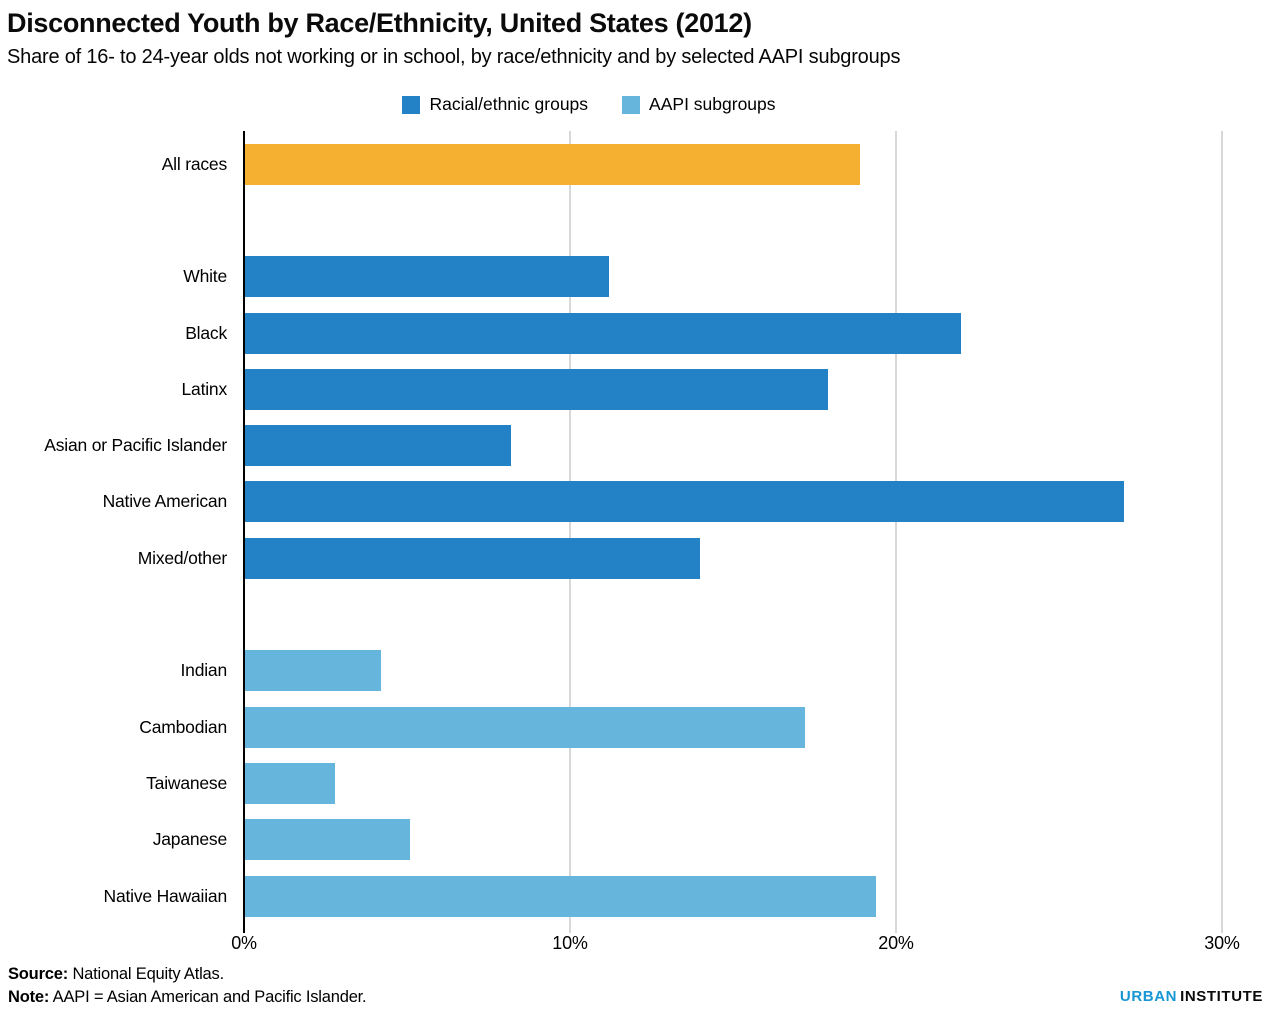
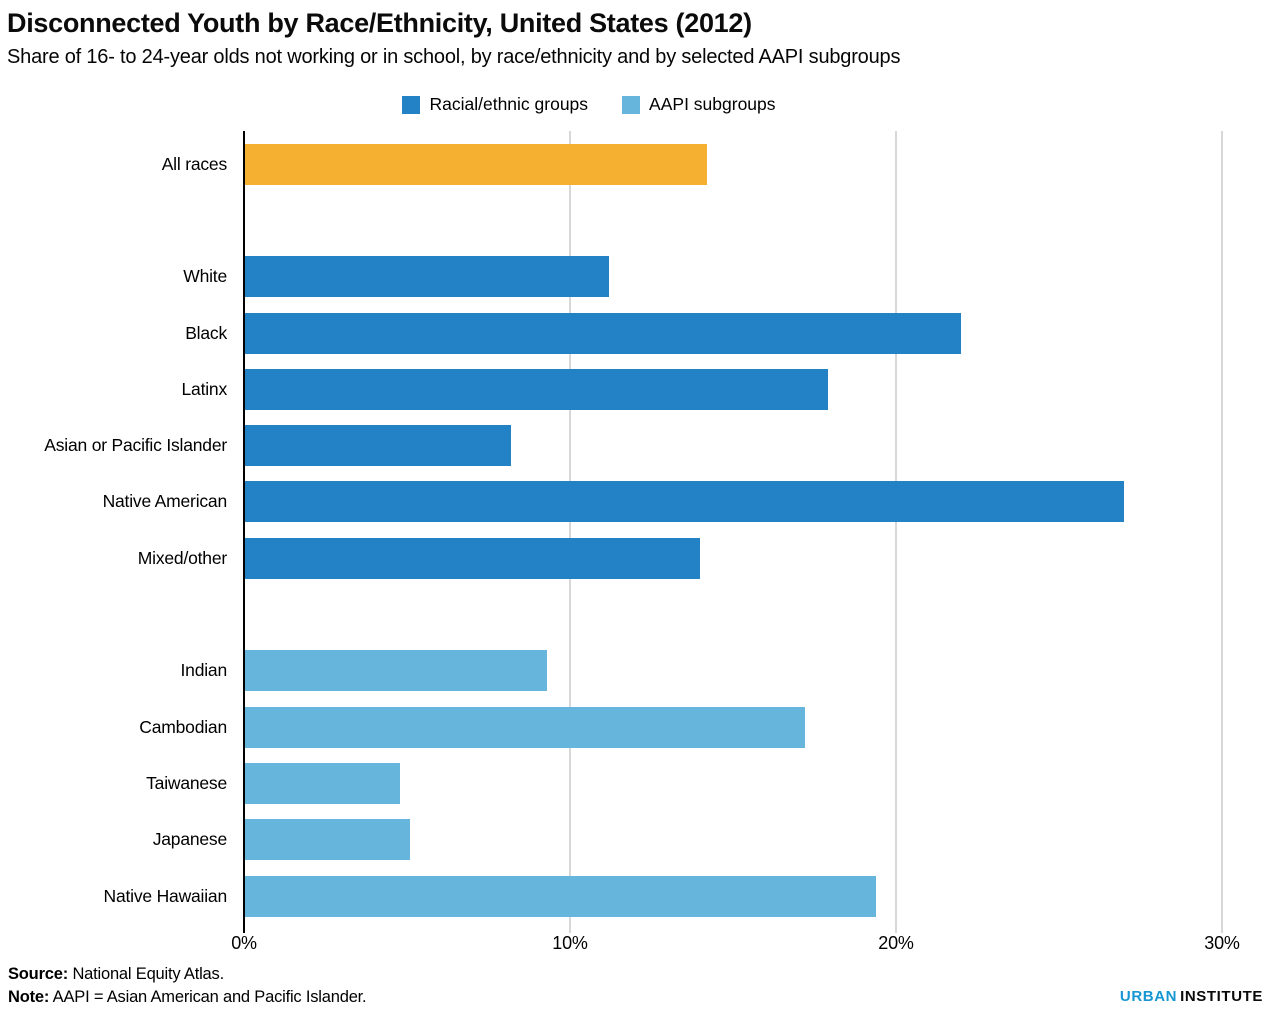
All races: 18.9% -> 14.2%
Indian: 4.2% -> 9.3%
Taiwanese: 2.8% -> 4.8%
